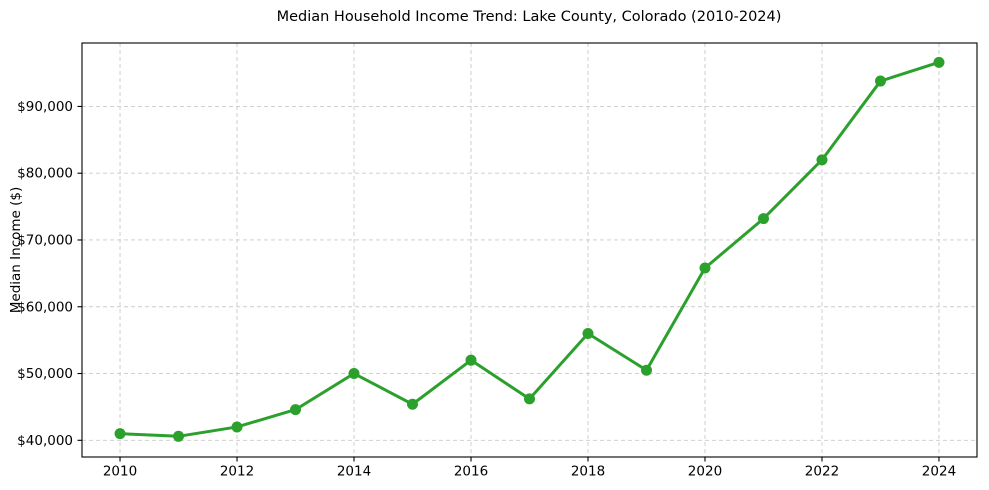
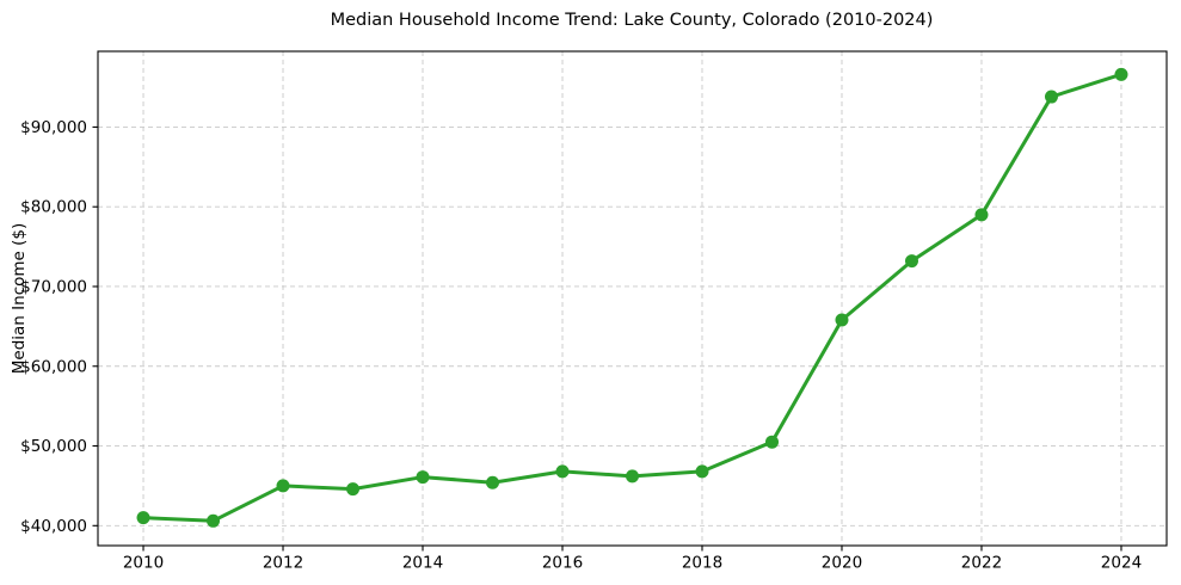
2012: $42000 -> $45000
2014: $50000 -> $46000
2016: $52000 -> $47000
2018: $56000 -> $47000
2022: $82000 -> $79000
